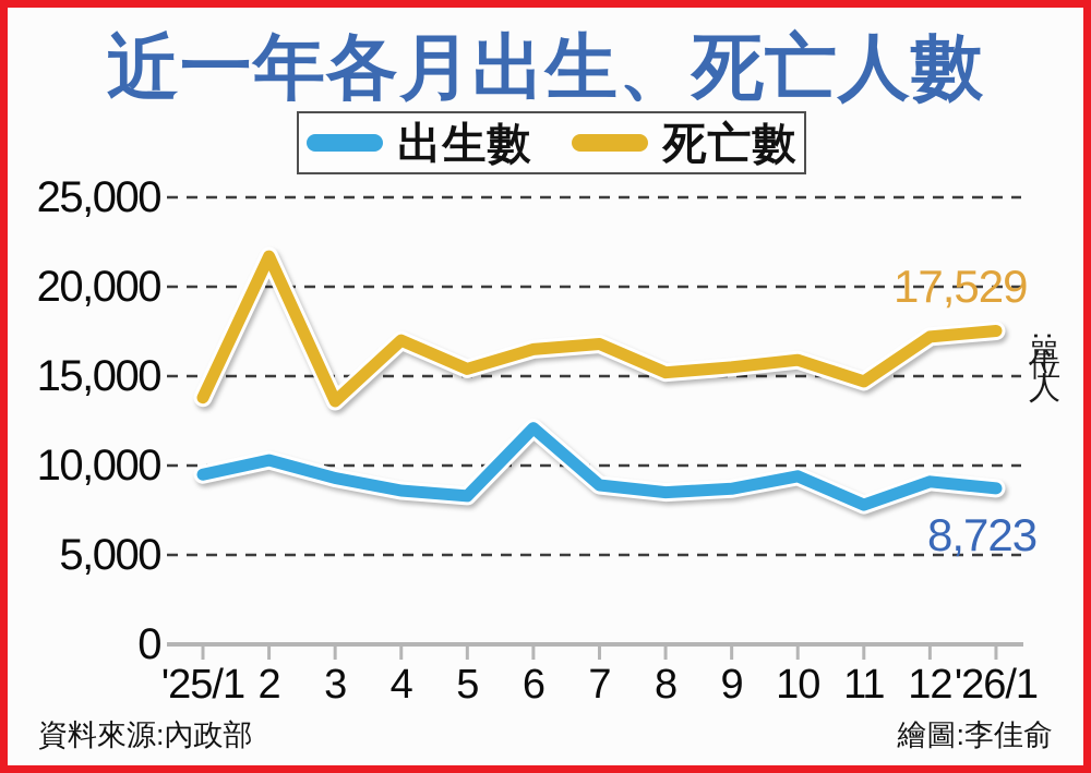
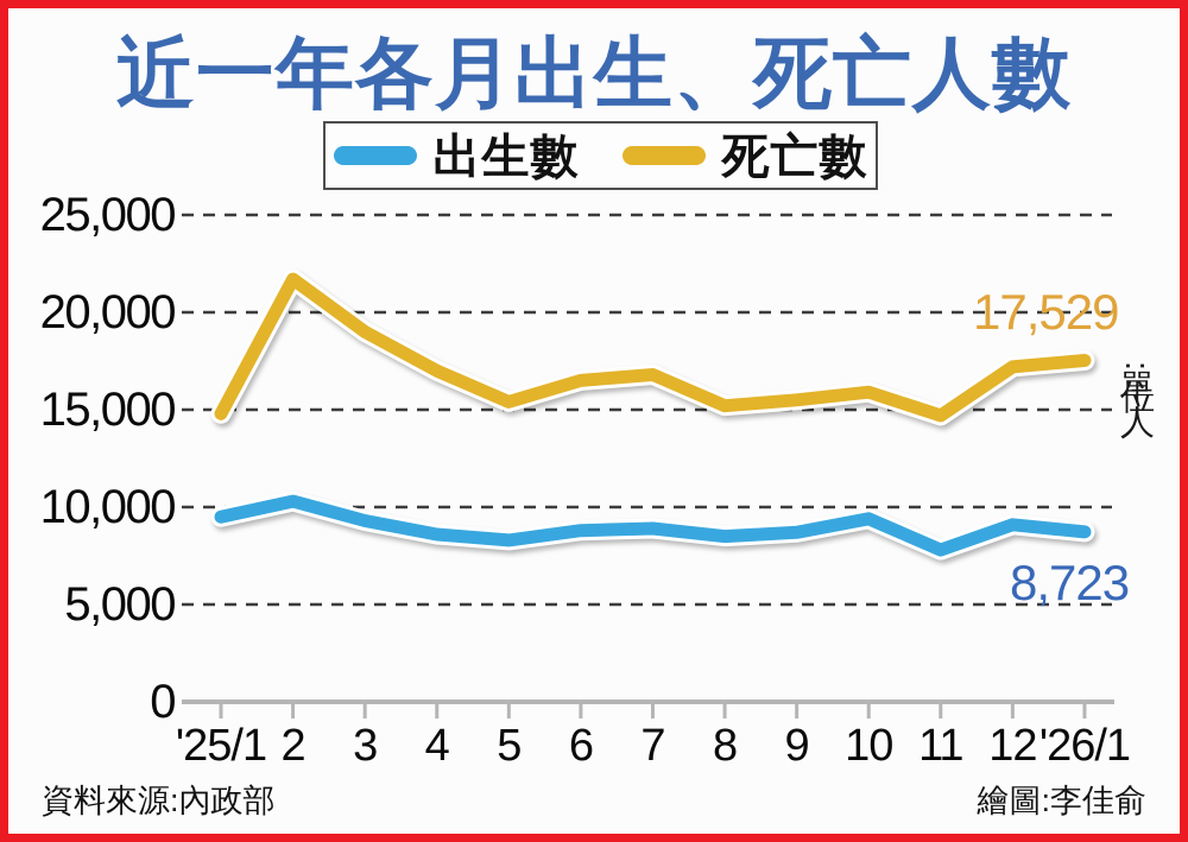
死亡數/'25/1: 13800 -> 14800
死亡數/3: 13600 -> 19000
出生數/6: 12100 -> 8800
